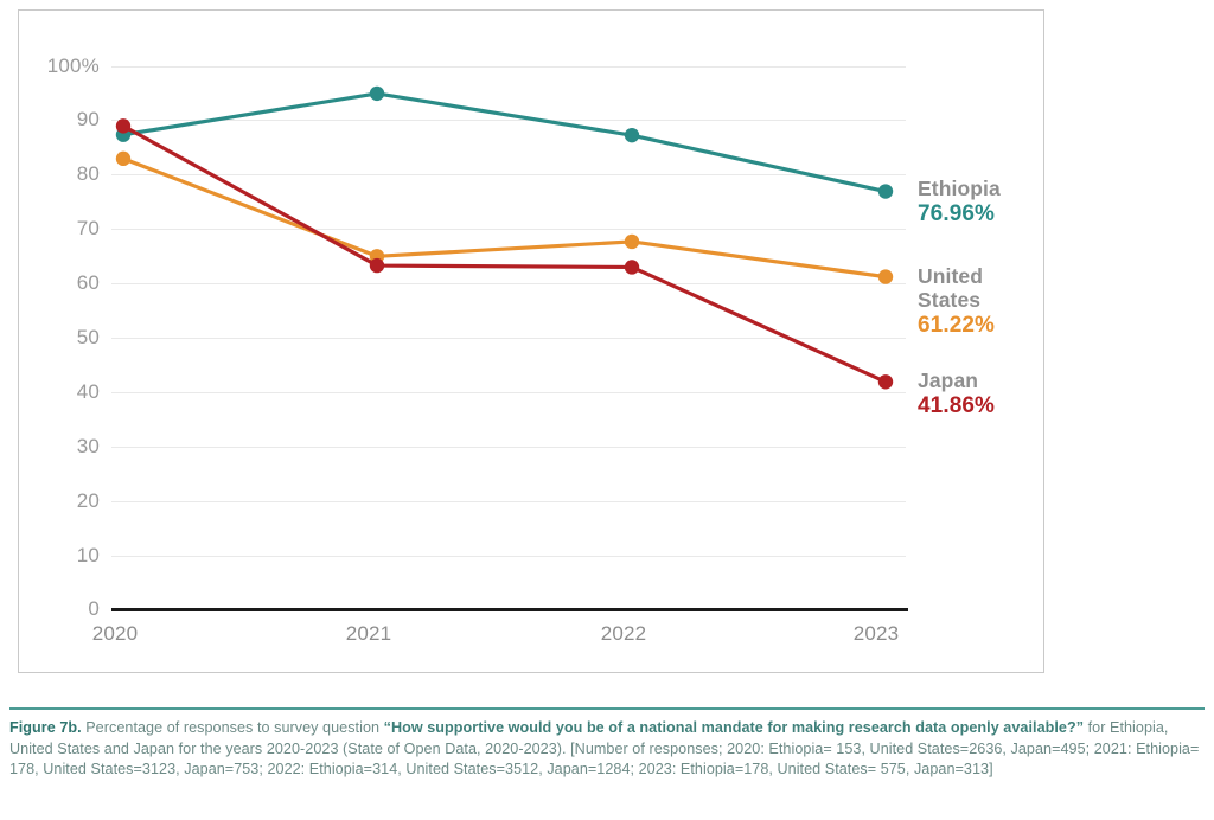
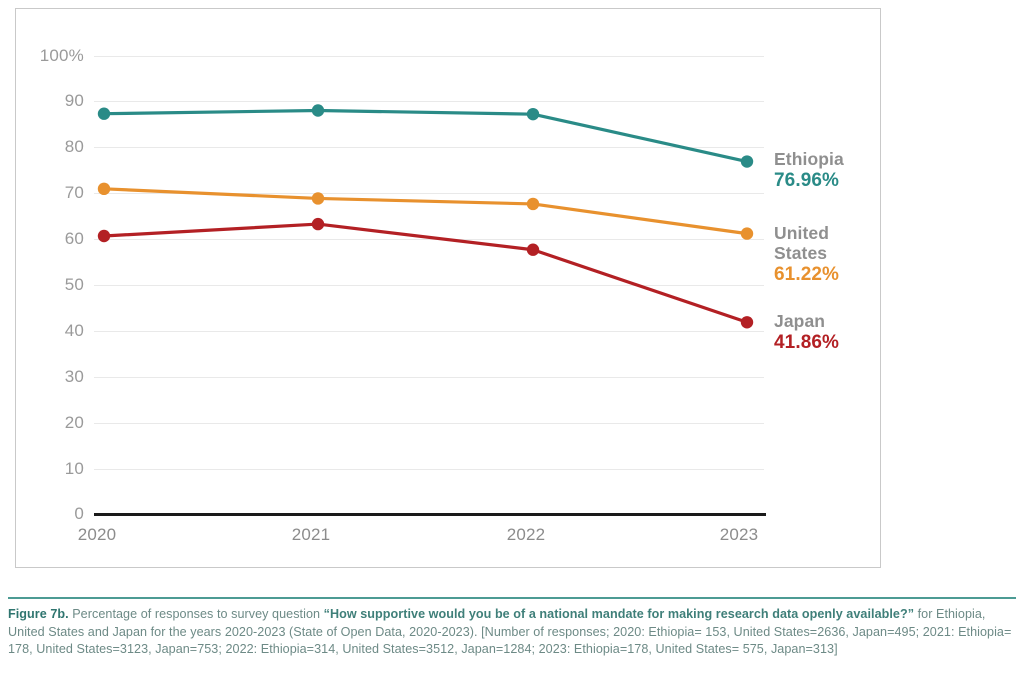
United States/2020: 83% -> 71%
Japan/2020: 89% -> 61%
Ethiopia/2021: 95% -> 88%
United States/2021: 65% -> 69%
Japan/2022: 63% -> 58%
